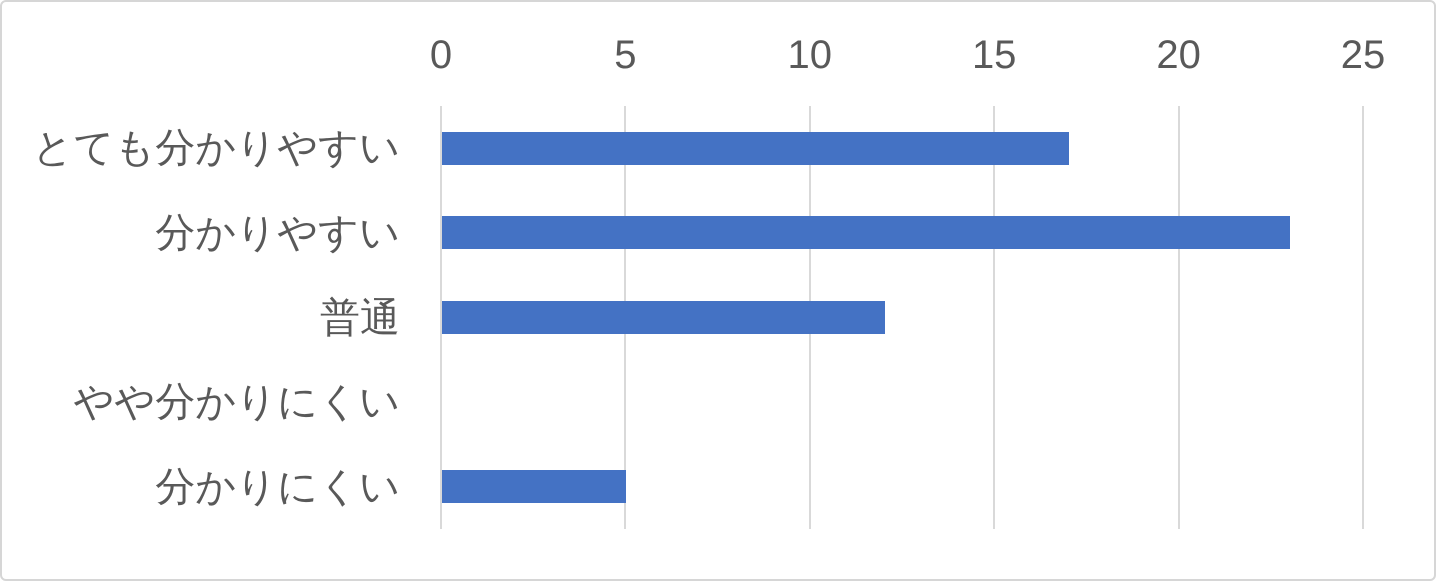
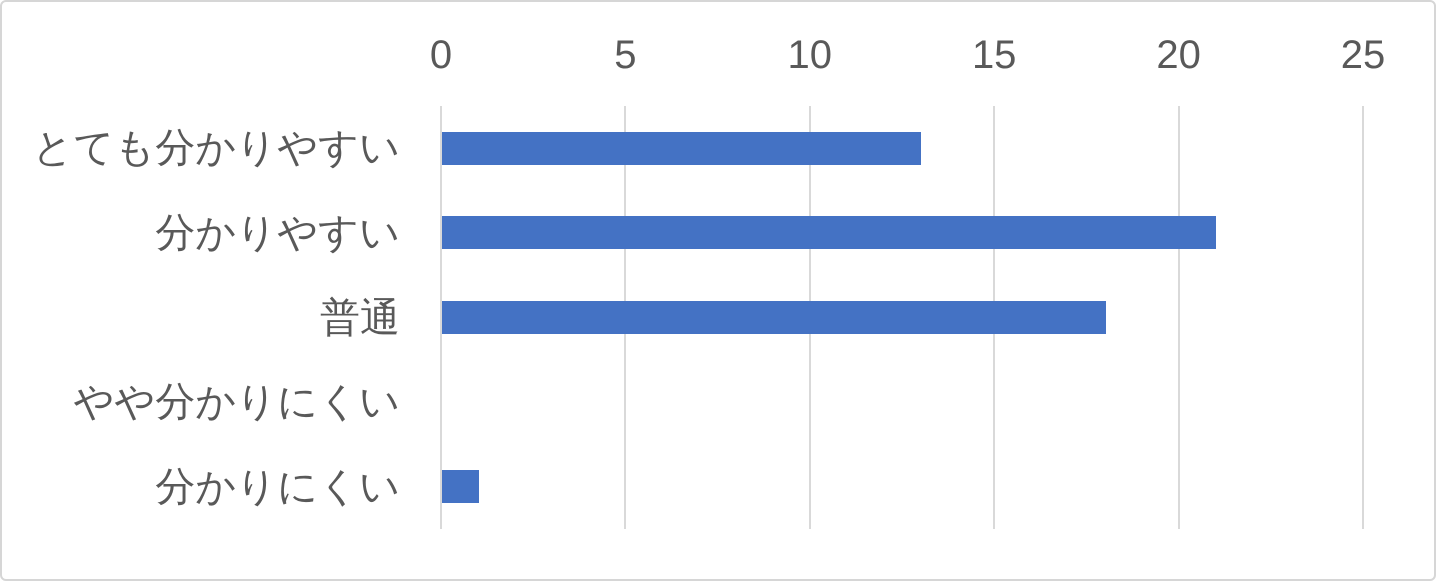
とても分かりやすい: 17 -> 13
分かりやすい: 23 -> 21
普通: 12 -> 18
分かりにくい: 5 -> 1
